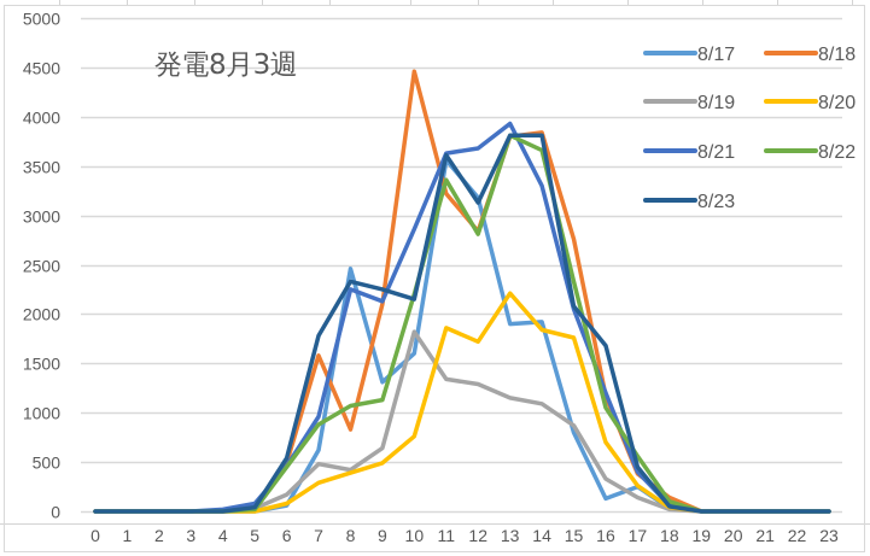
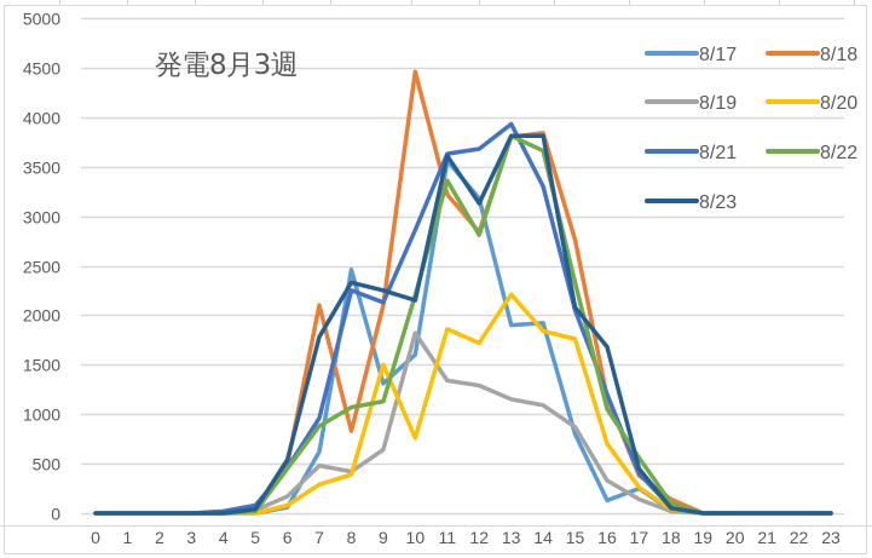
8/18/7: 1600 -> 2100
8/20/9: 500 -> 1500
